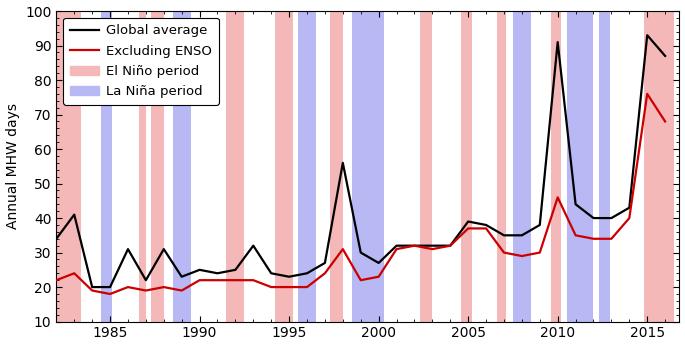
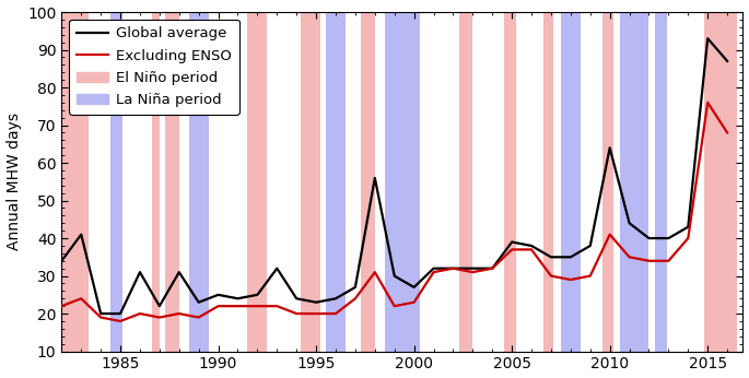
Global average/2010: 91 -> 64
Excluding ENSO/2010: 46 -> 41
